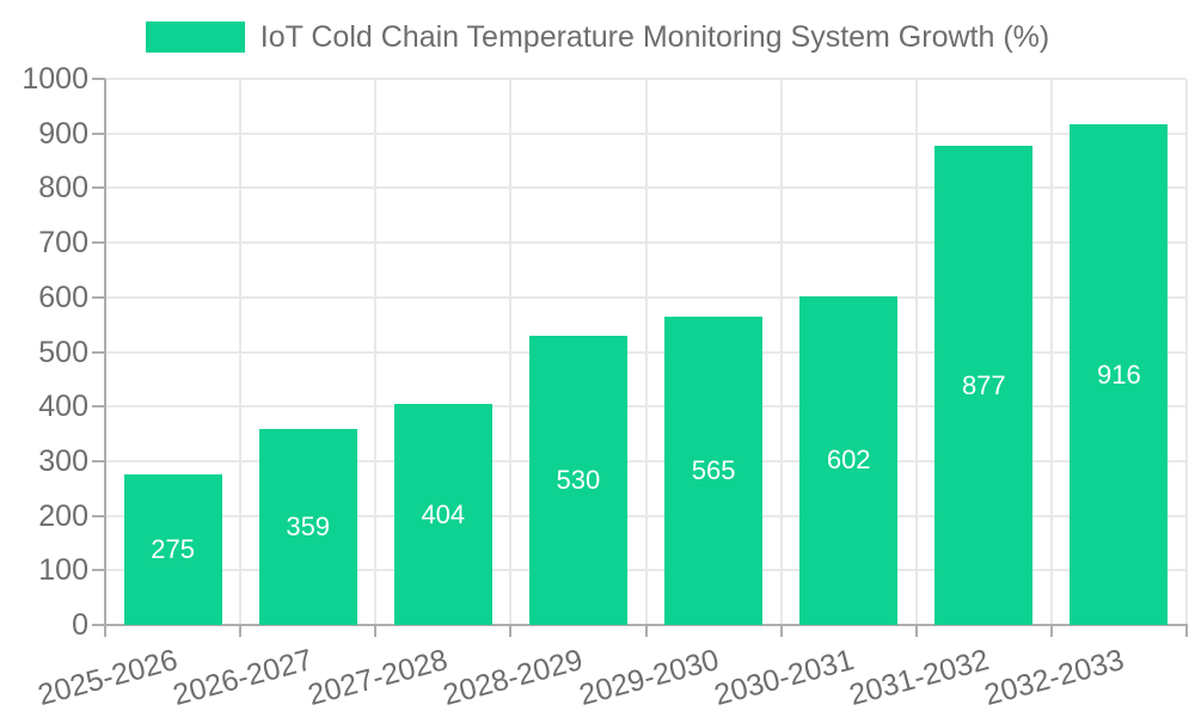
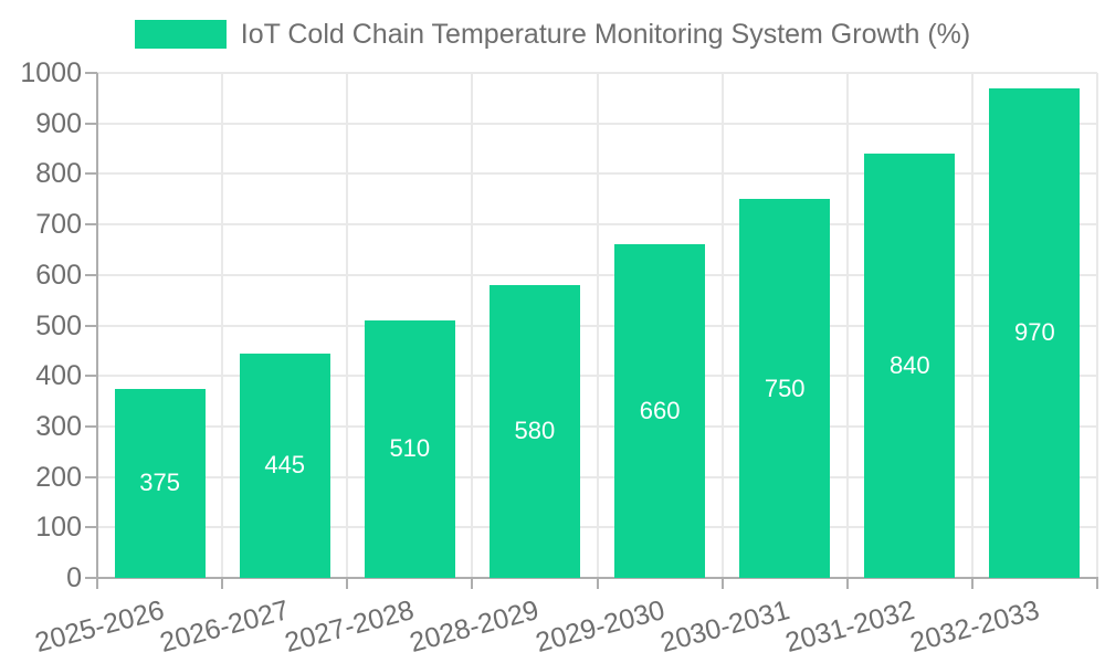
2025-2026: 275 -> 375
2026-2027: 359 -> 445
2027-2028: 404 -> 510
2028-2029: 530 -> 580
2029-2030: 565 -> 660
2030-2031: 602 -> 750
2031-2032: 877 -> 840
2032-2033: 916 -> 970
